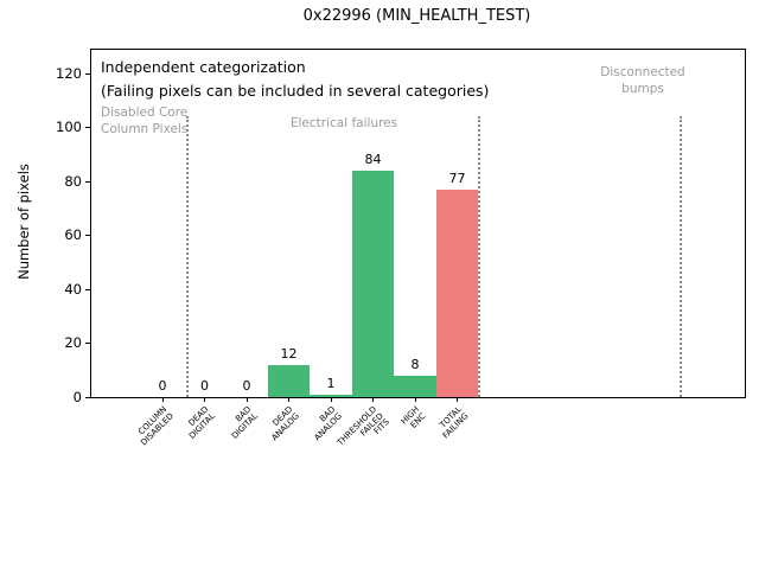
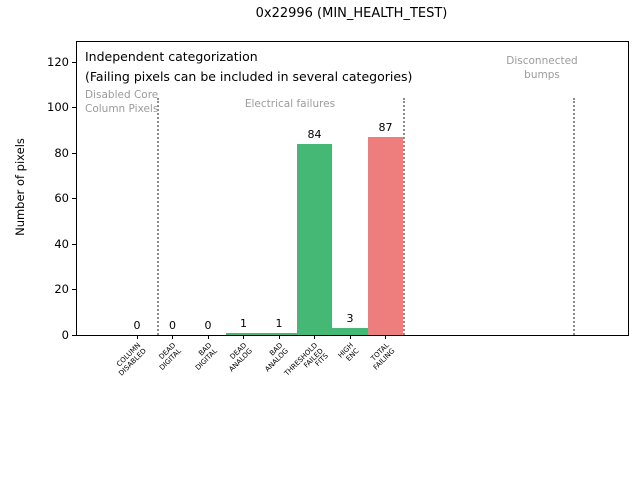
DEAD ANALOG: 12 -> 1
HIGH ENC: 8 -> 3
TOTAL FAILING: 77 -> 87
